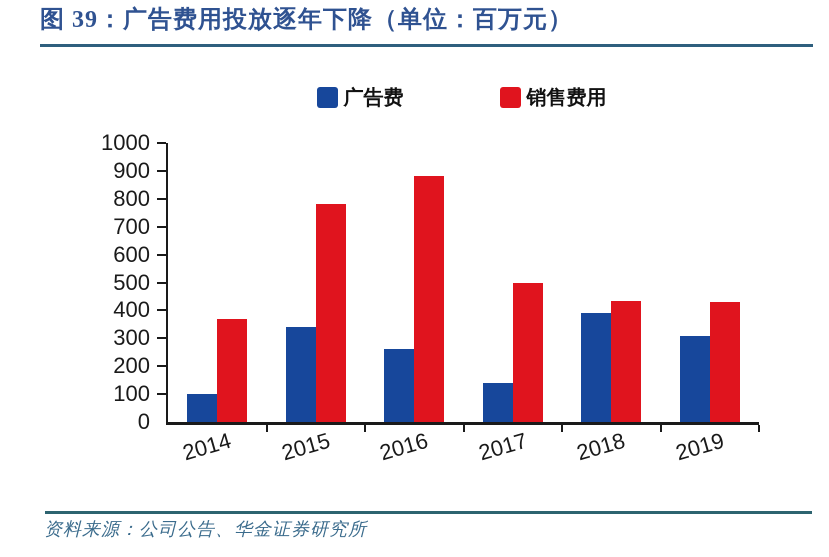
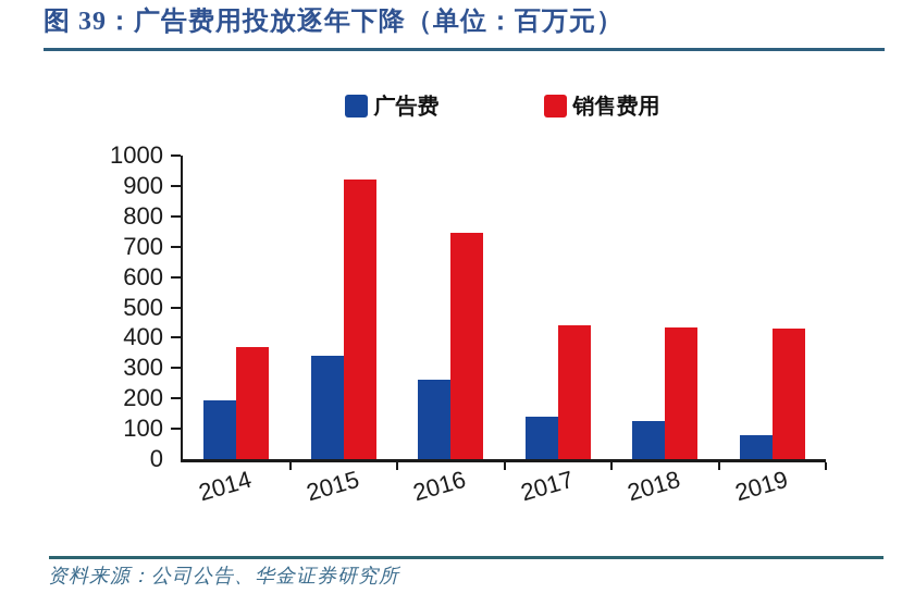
广告费/2014: 100 -> 200
销售费用/2015: 780 -> 920
销售费用/2016: 880 -> 740
销售费用/2017: 500 -> 440
广告费/2018: 390 -> 120
广告费/2019: 310 -> 80
